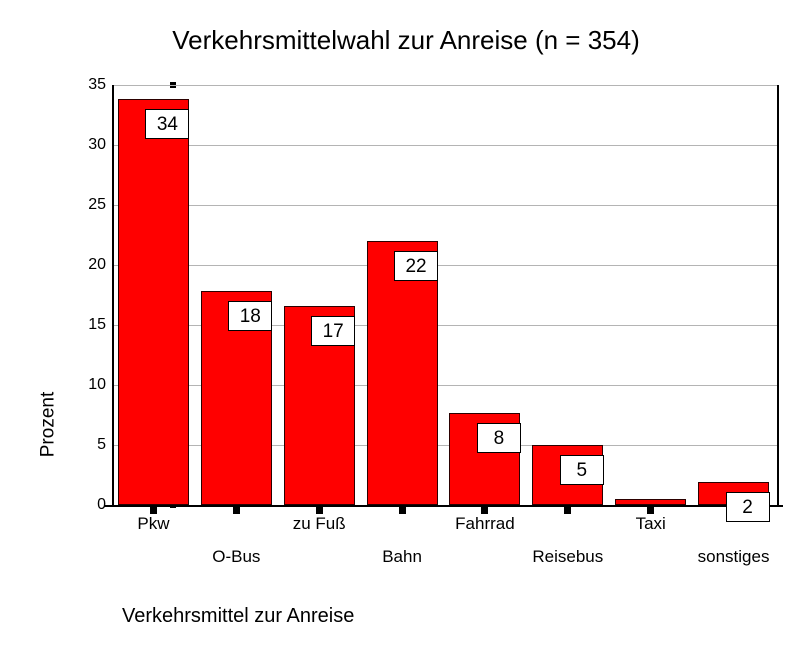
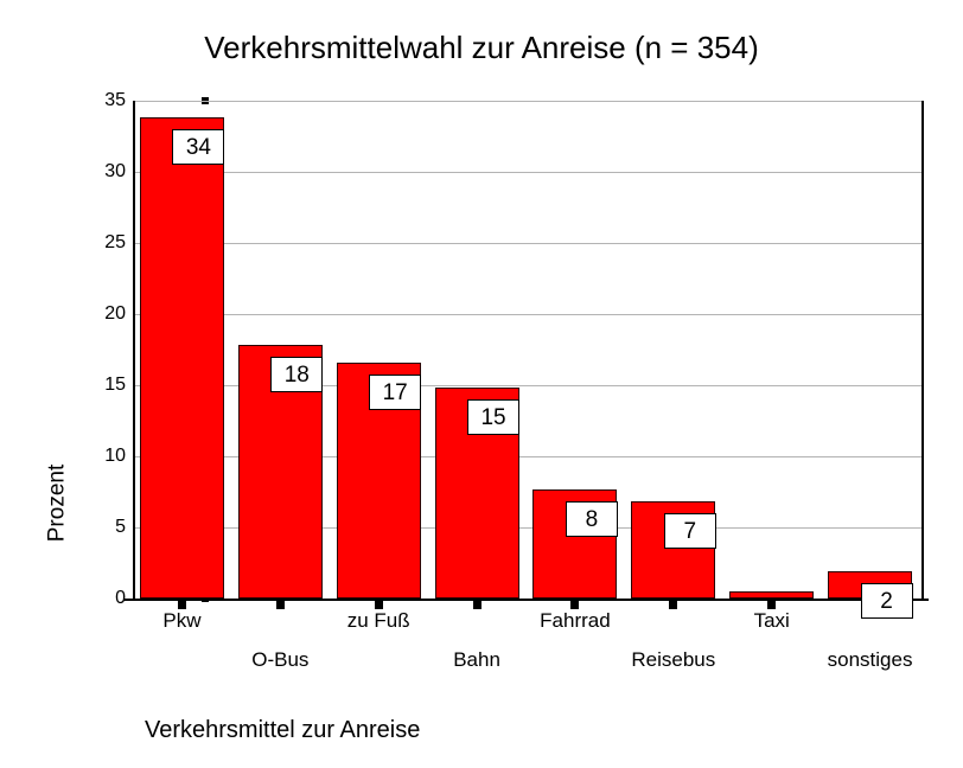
Bahn: 22 -> 15
Reisebus: 5 -> 7
